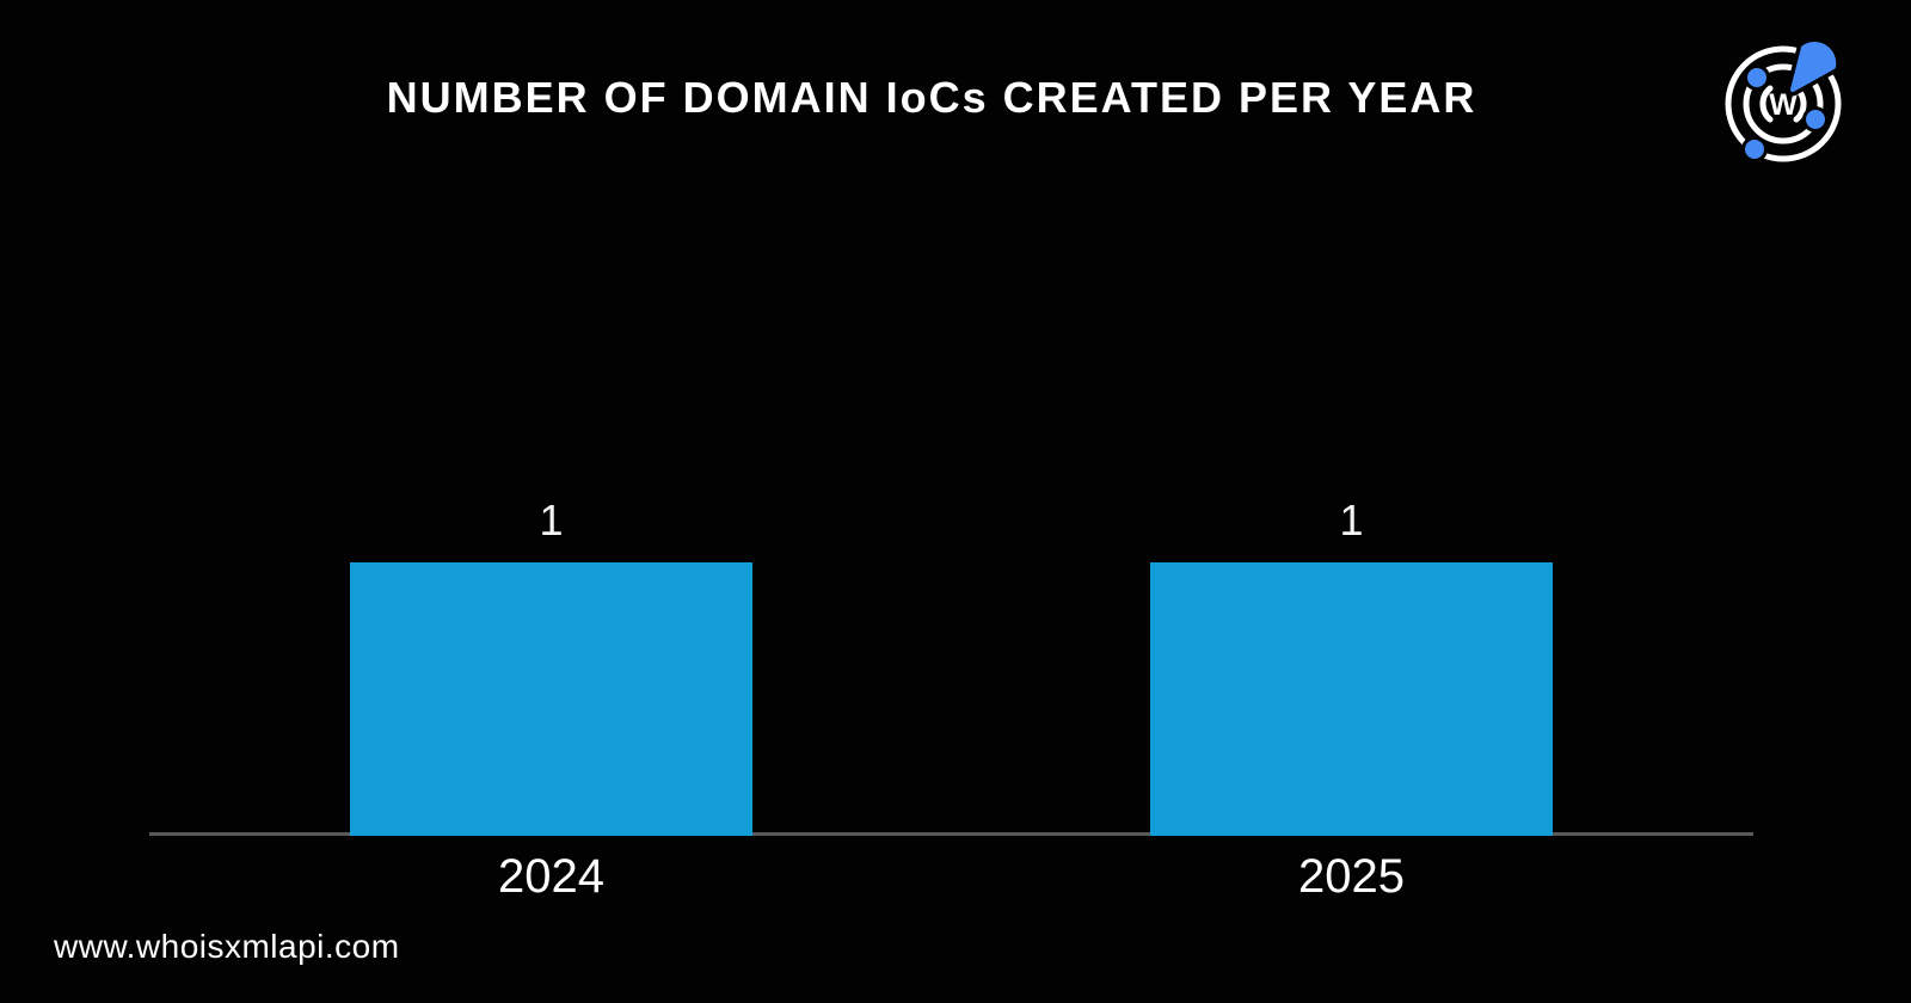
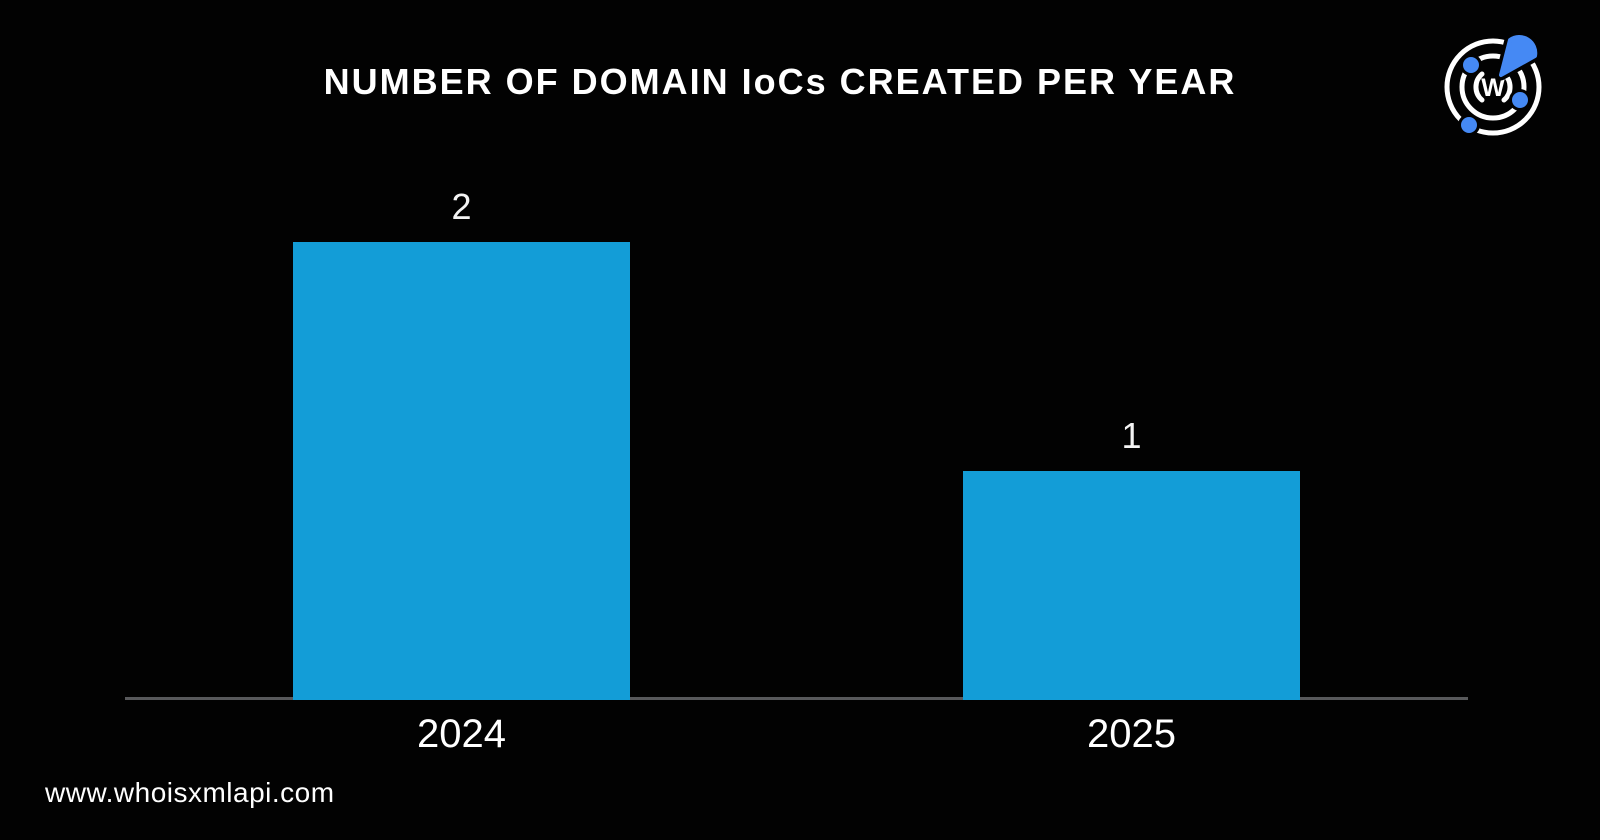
2024: 1 -> 2
